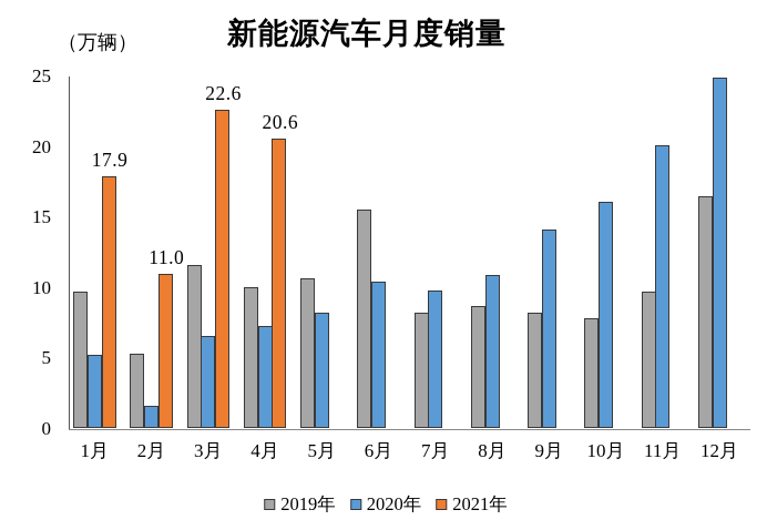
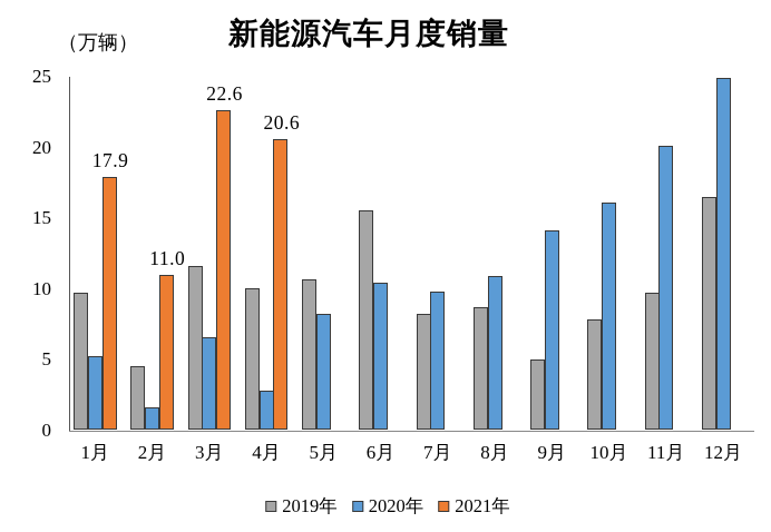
2019年/2月: 5.3 -> 4.5
2020年/4月: 7.3 -> 2.8
2019年/9月: 8.2 -> 5.0
